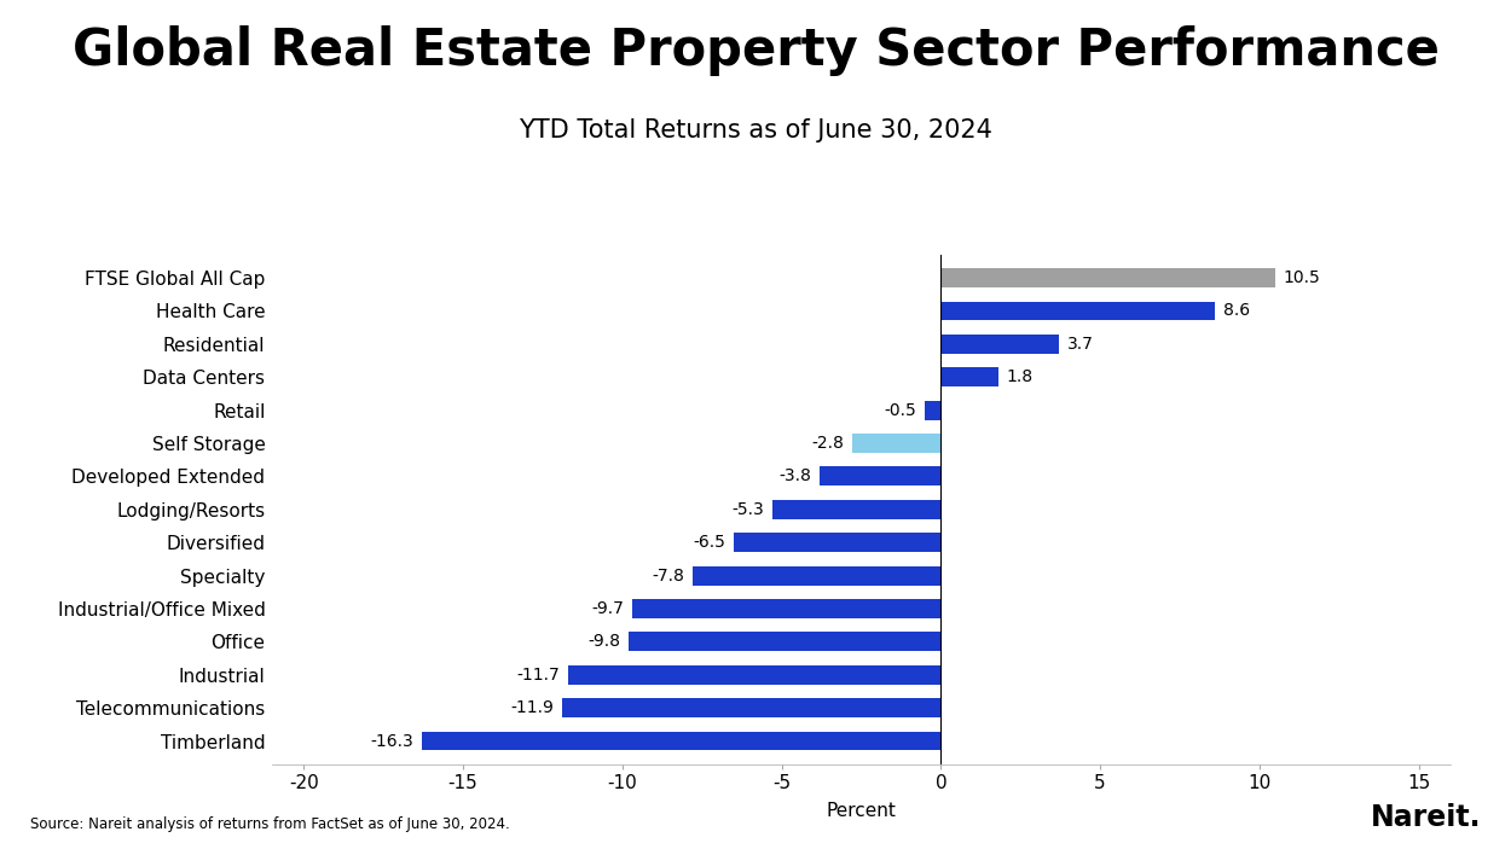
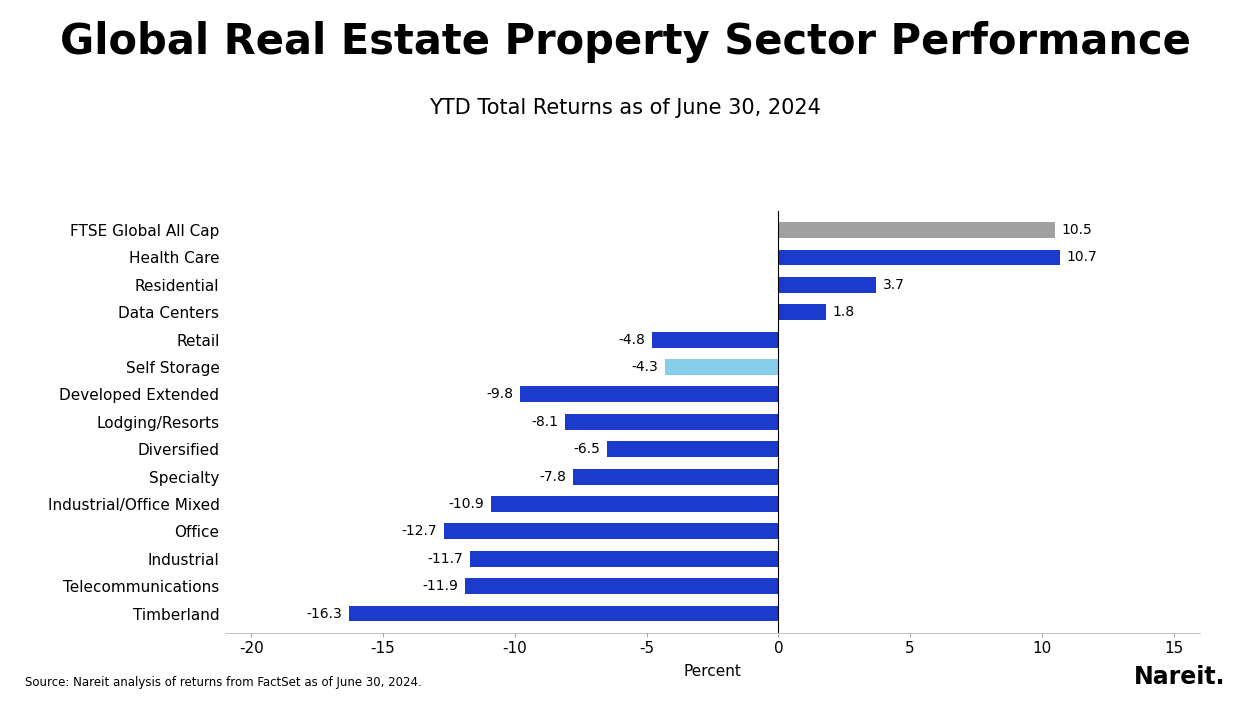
Health Care: 8.6 -> 10.7
Retail: -0.5 -> -4.8
Self Storage: -2.8 -> -4.3
Developed Extended: -3.8 -> -9.8
Lodging/Resorts: -5.3 -> -8.1
Industrial/Office Mixed: -9.7 -> -10.9
Office: -9.8 -> -12.7
